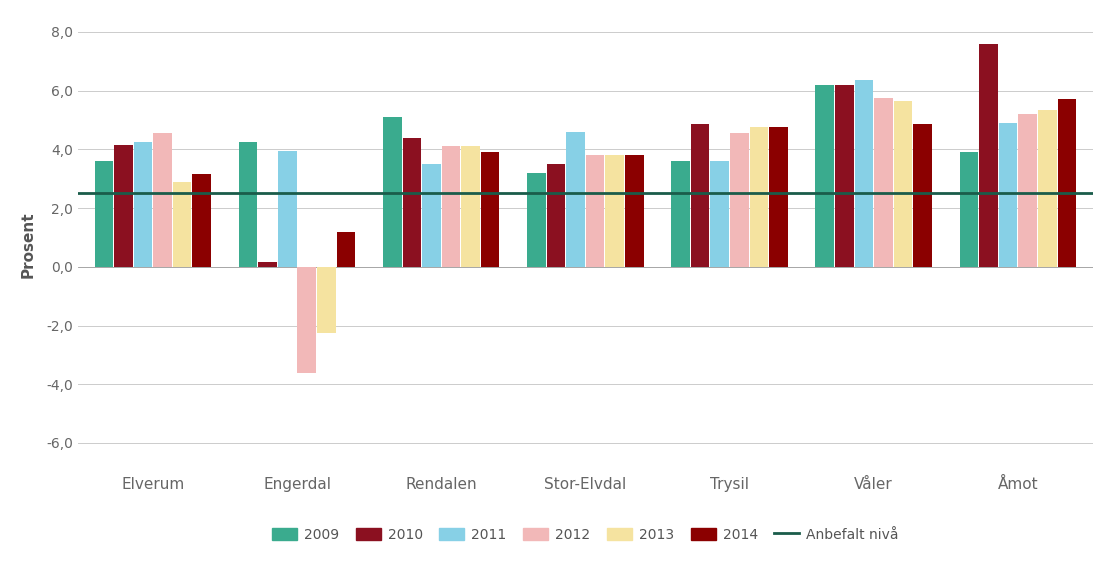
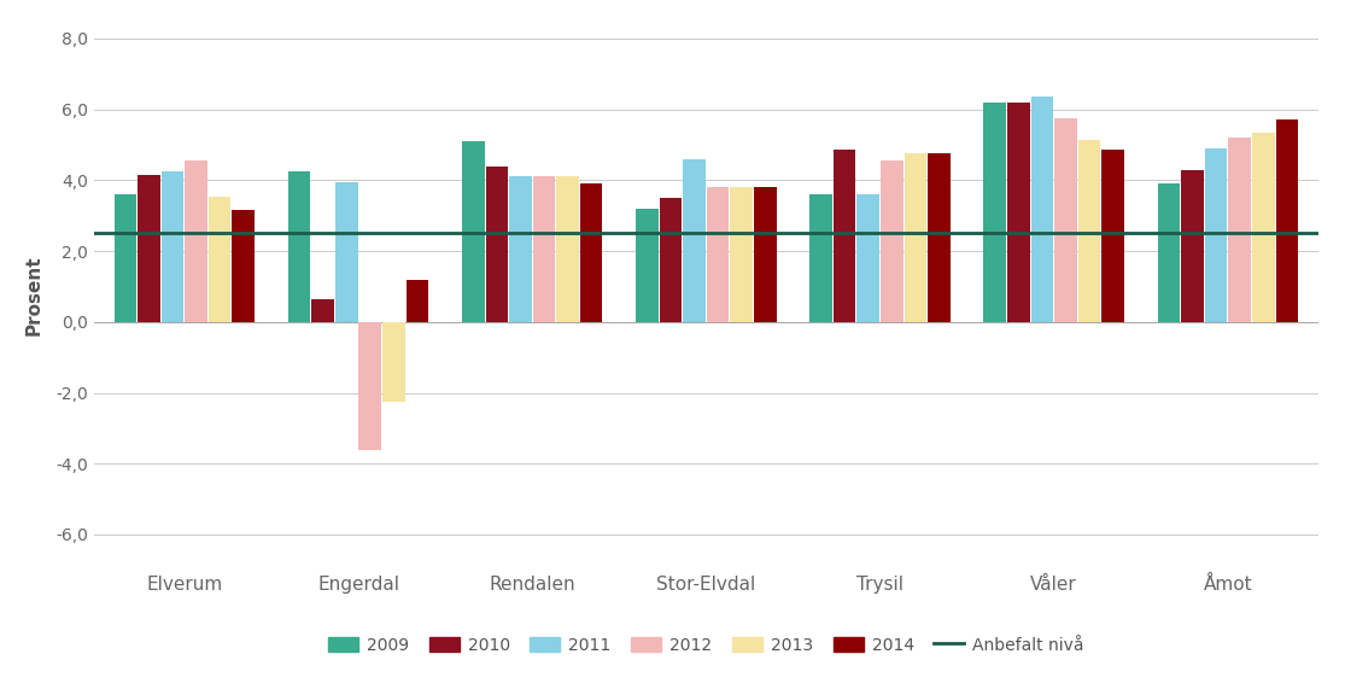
2013/Elverum: 2,90 -> 3,55
2010/Engerdal: 0,15 -> 0,65
2011/Rendalen: 3,50 -> 4,10
2013/Våler: 5,65 -> 5,15
2010/Åmot: 7,60 -> 4,30
